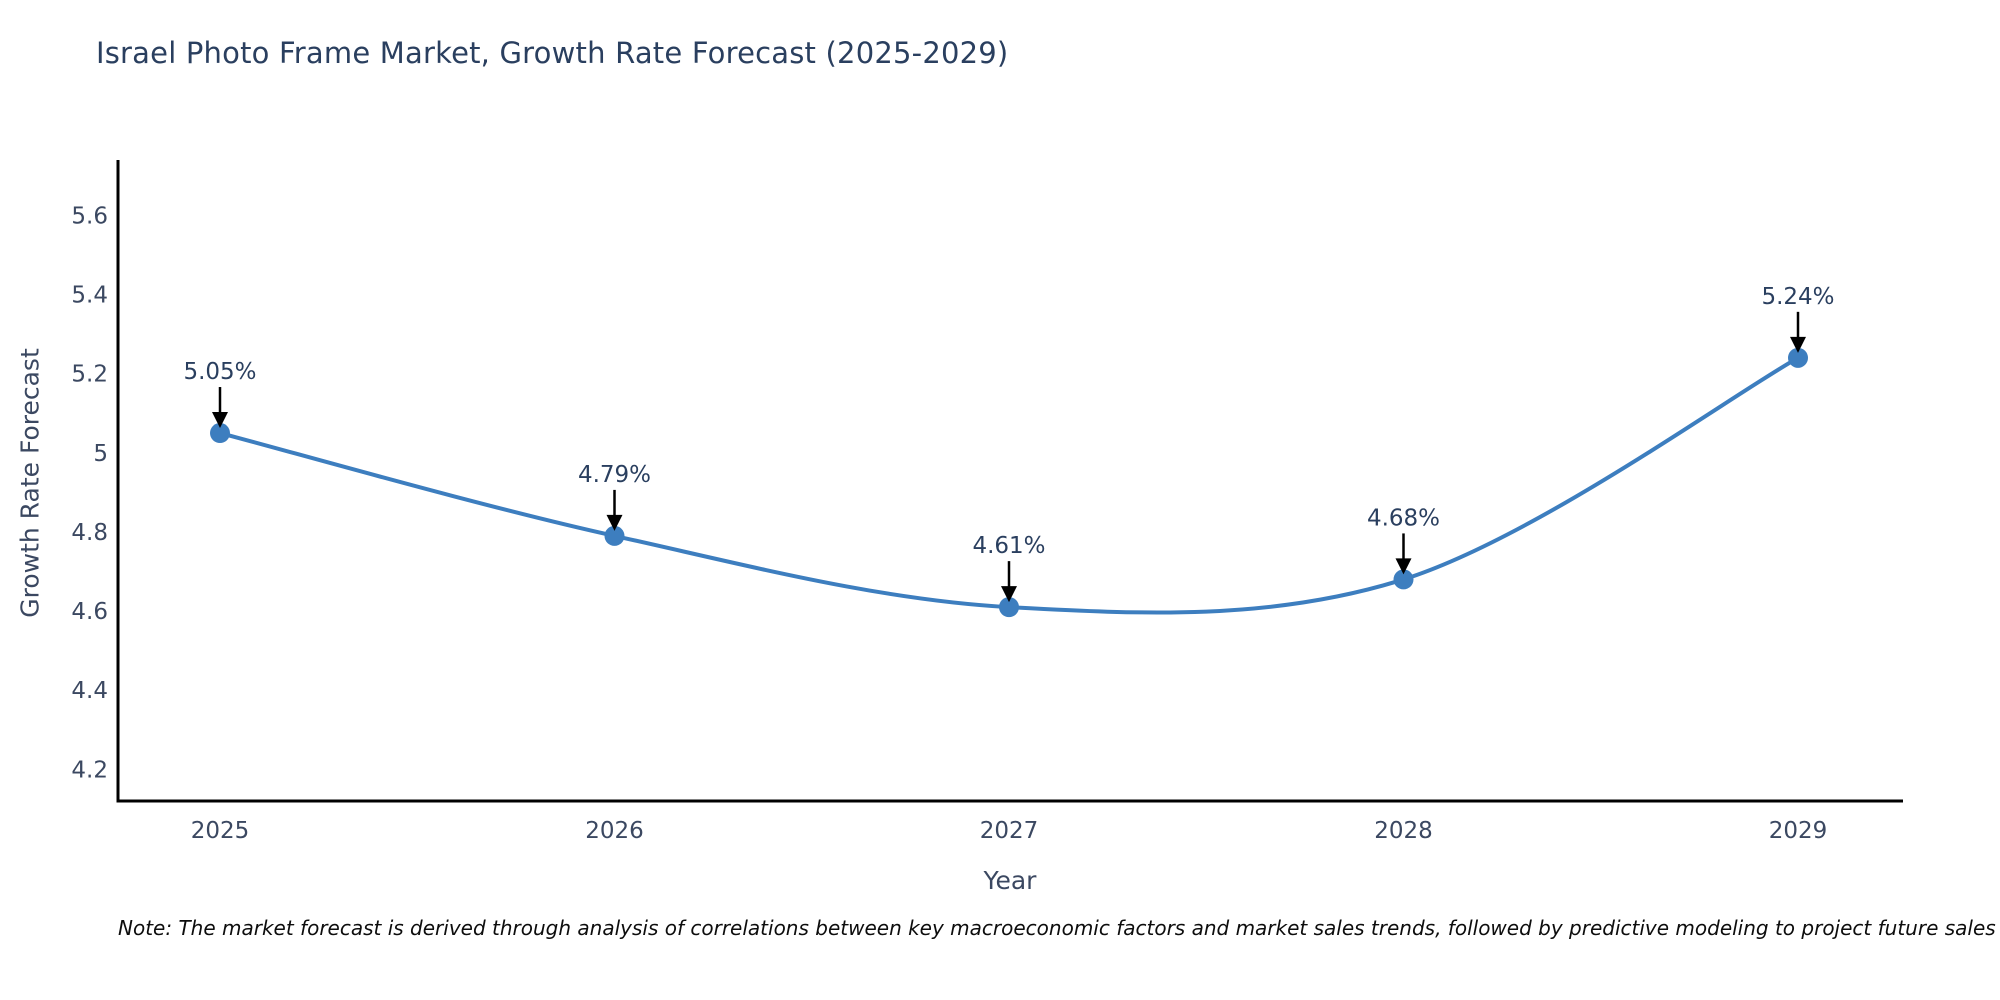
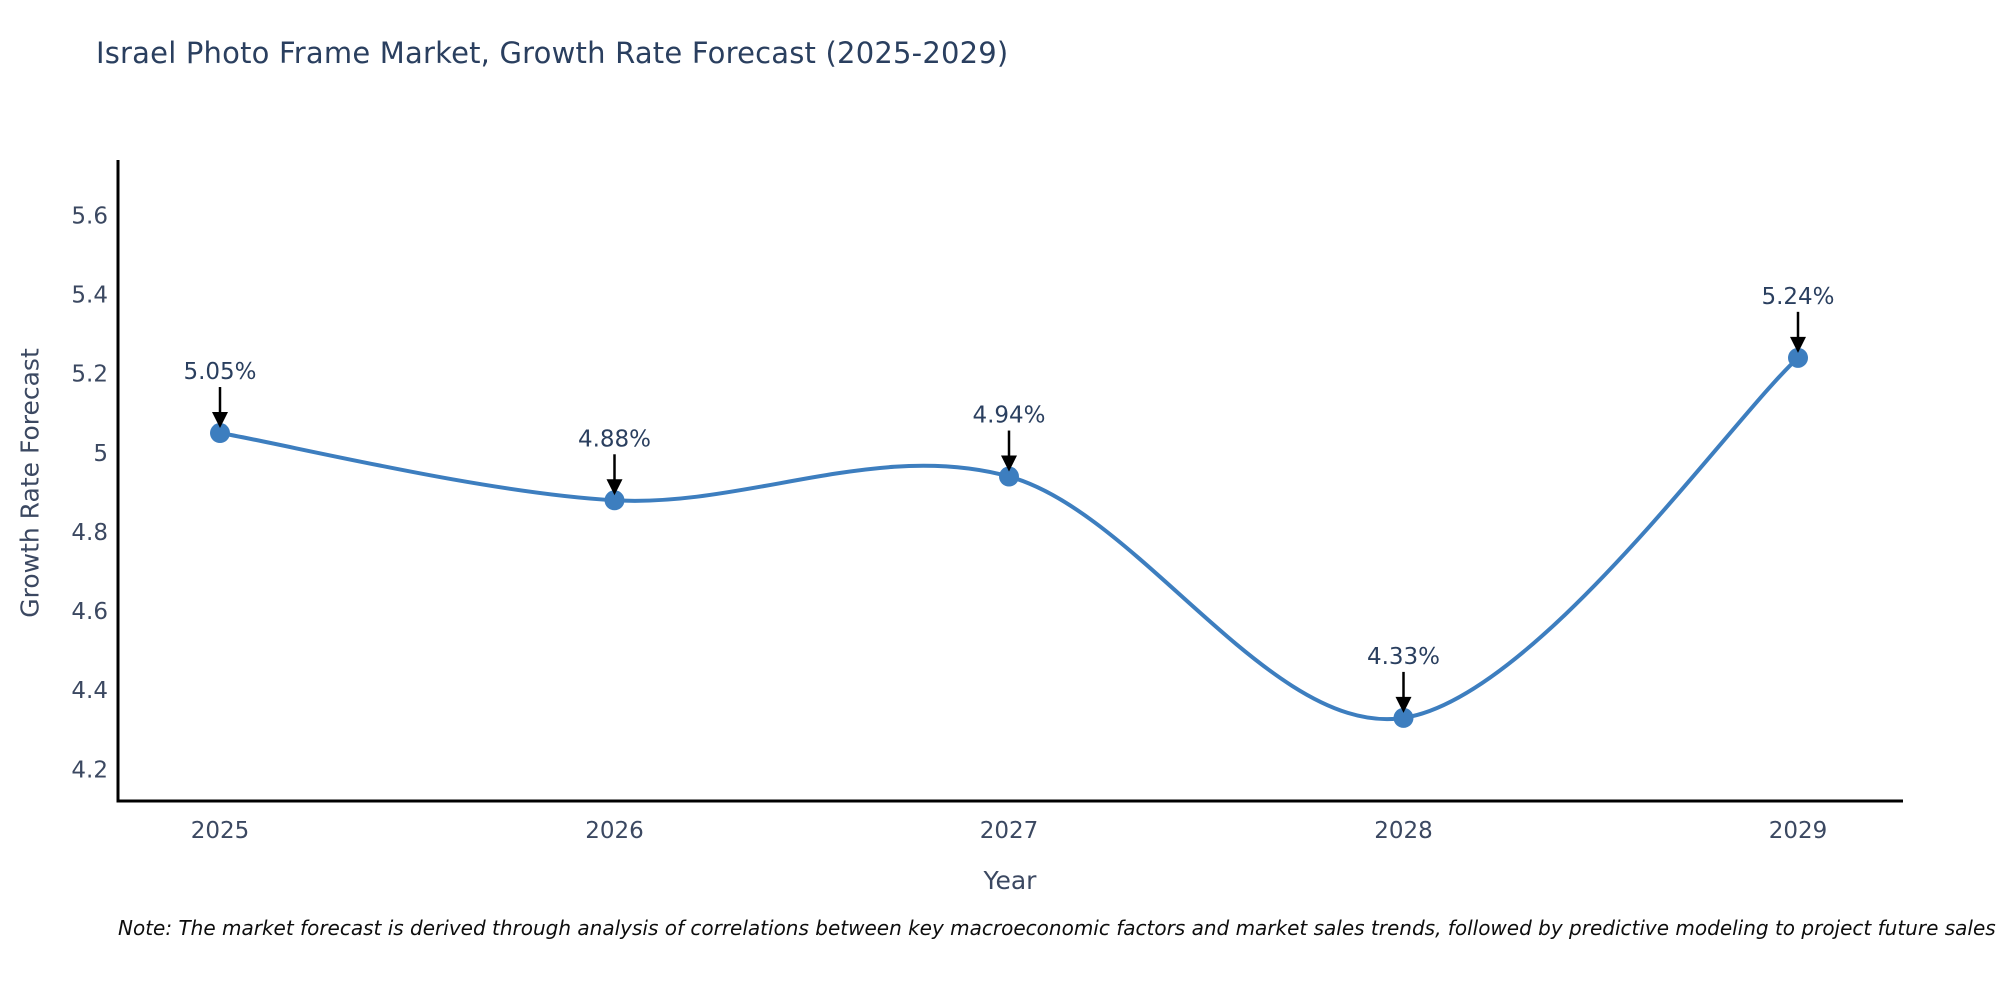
2026: 4.79% -> 4.88%
2027: 4.61% -> 4.94%
2028: 4.68% -> 4.33%
